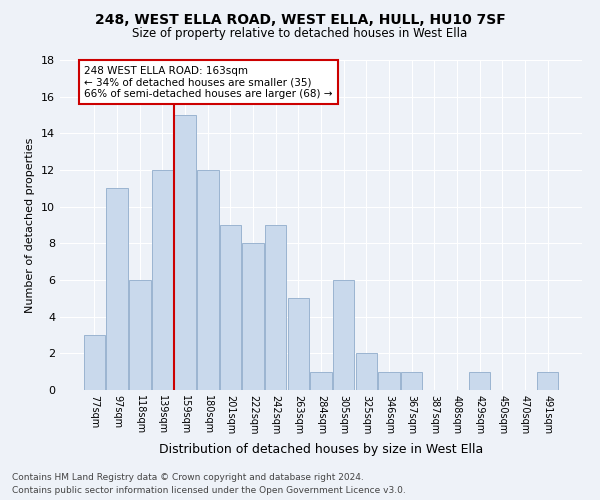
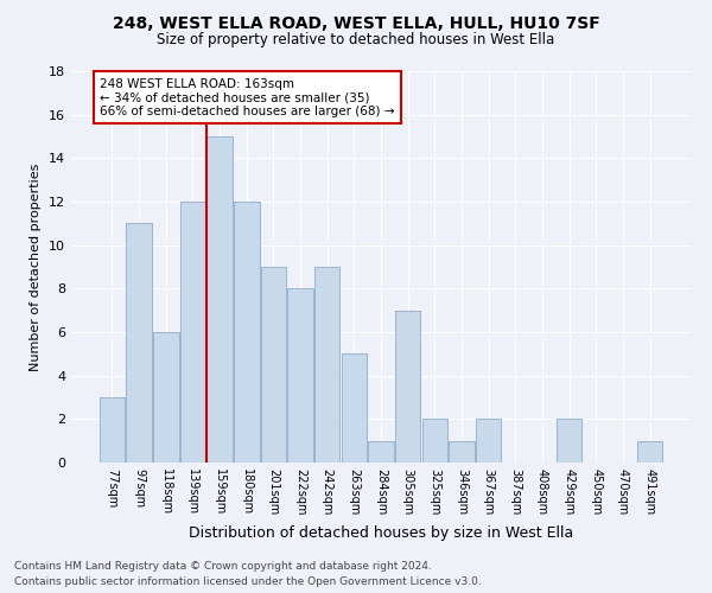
305sqm: 6 -> 7
367sqm: 1 -> 2
429sqm: 1 -> 2
